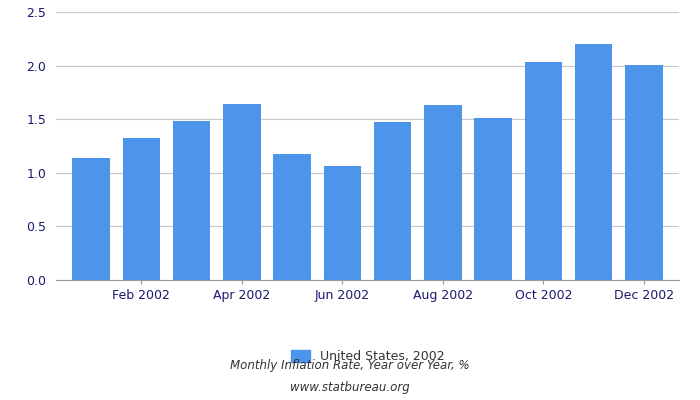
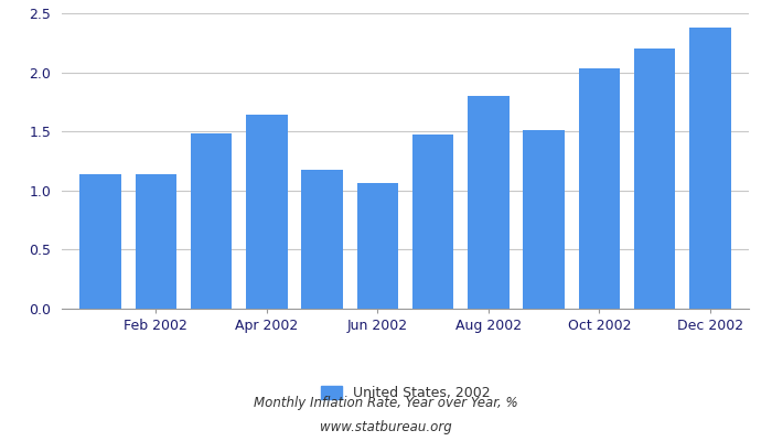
Feb 2002: 1.32 -> 1.14
Aug 2002: 1.63 -> 1.80
Dec 2002: 2.01 -> 2.38
